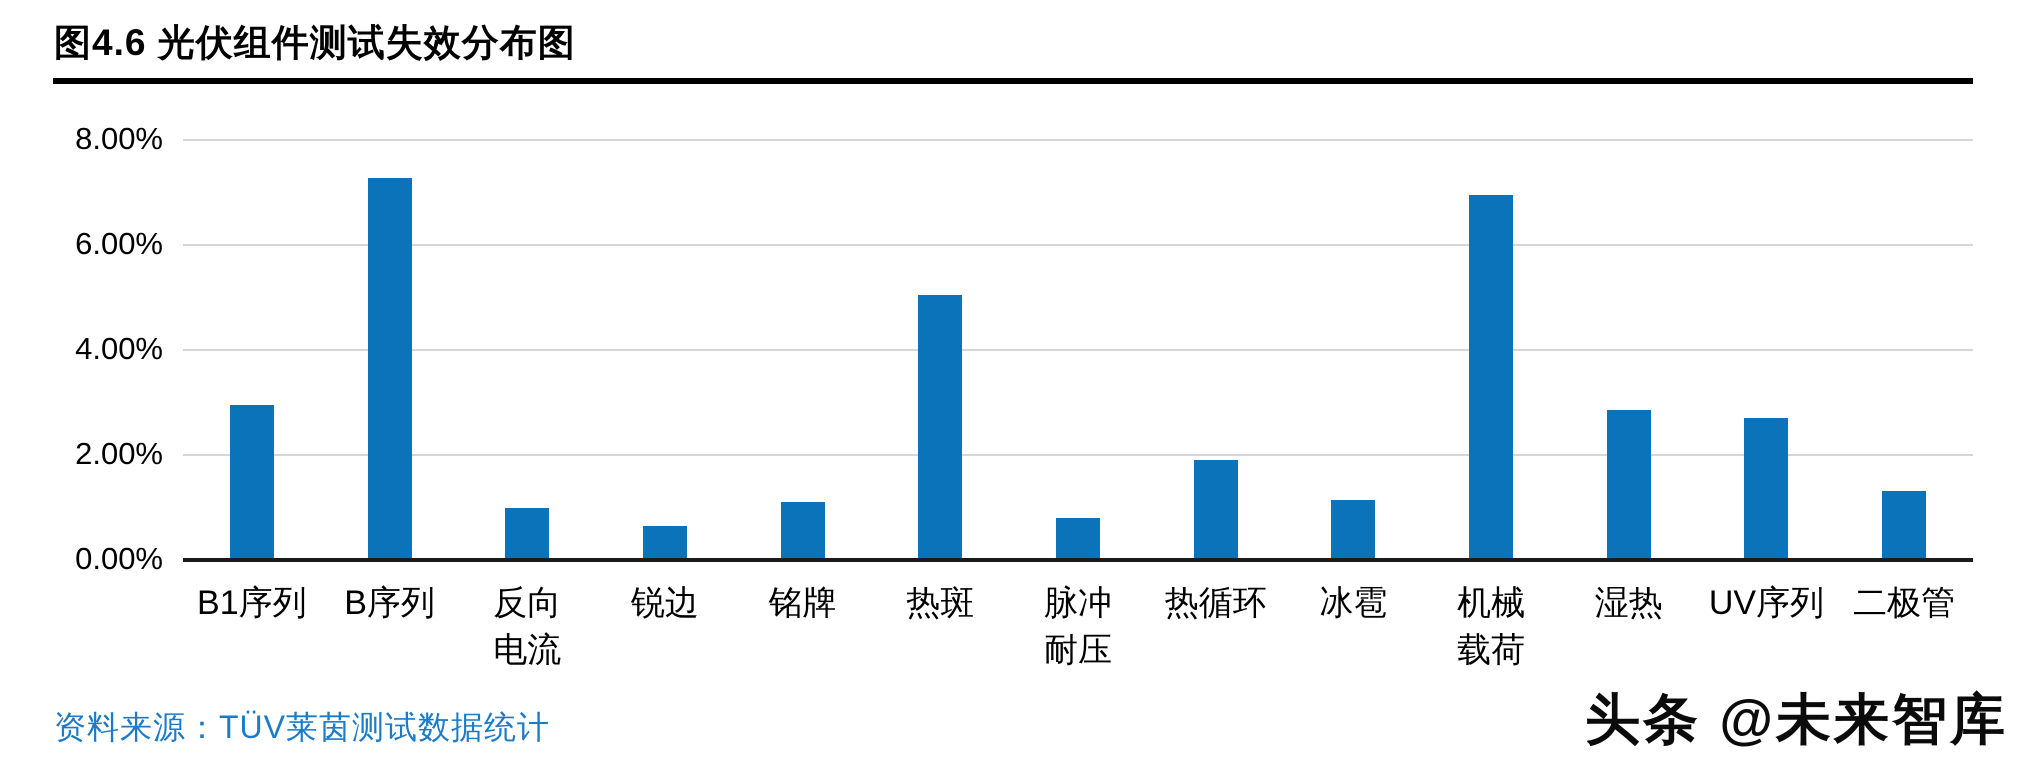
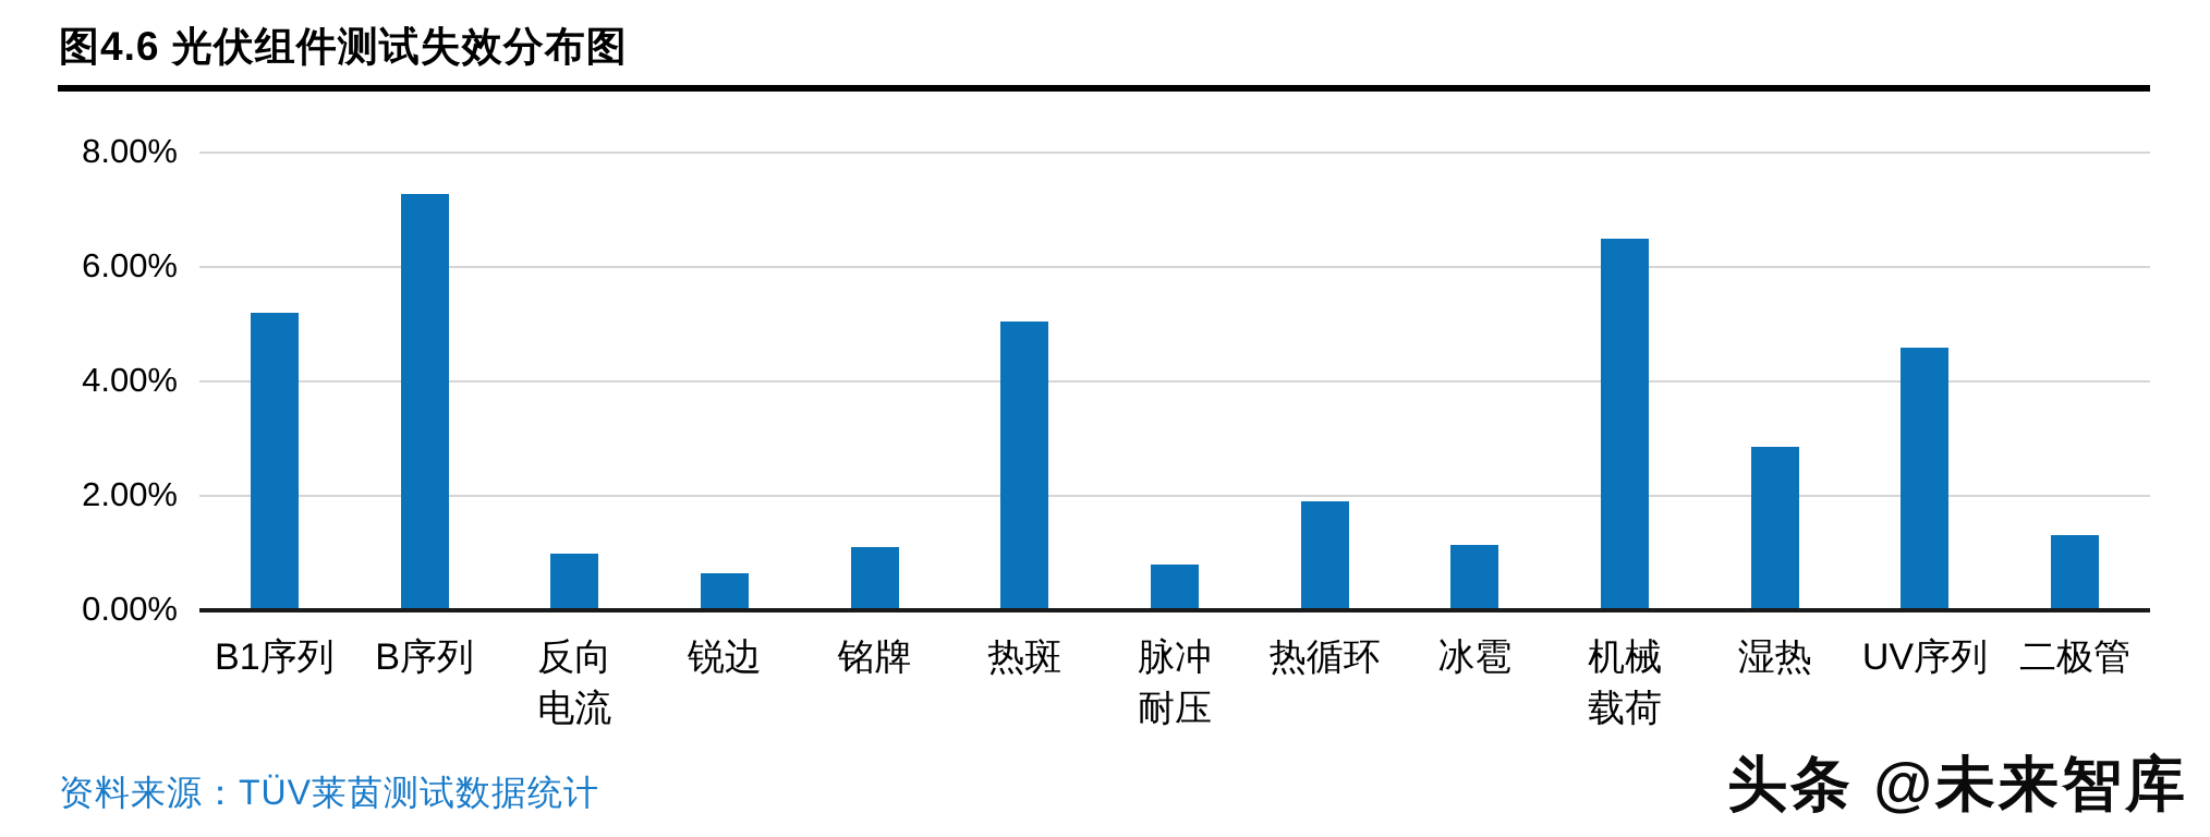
B1序列: 3.0% -> 5.2%
机械 载荷: 7.0% -> 6.5%
UV序列: 2.7% -> 4.6%
